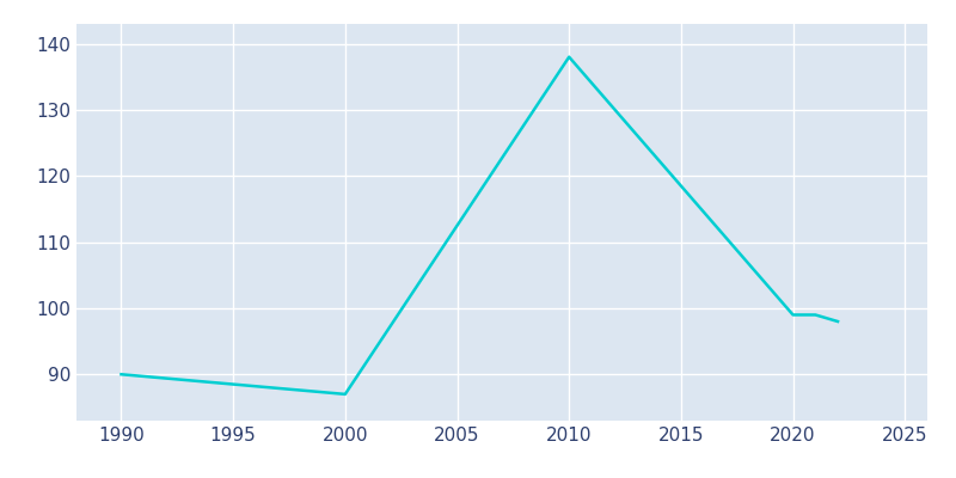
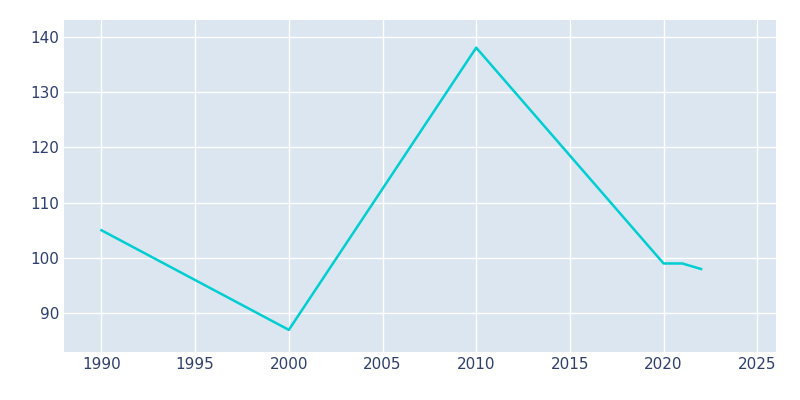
1990: 90 -> 105
